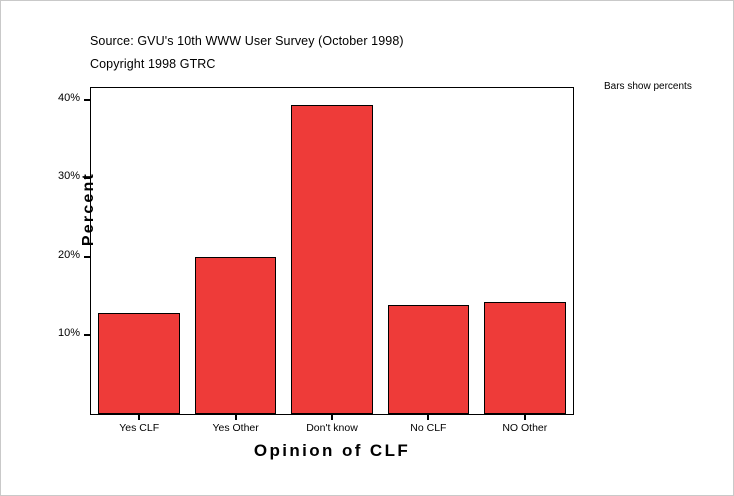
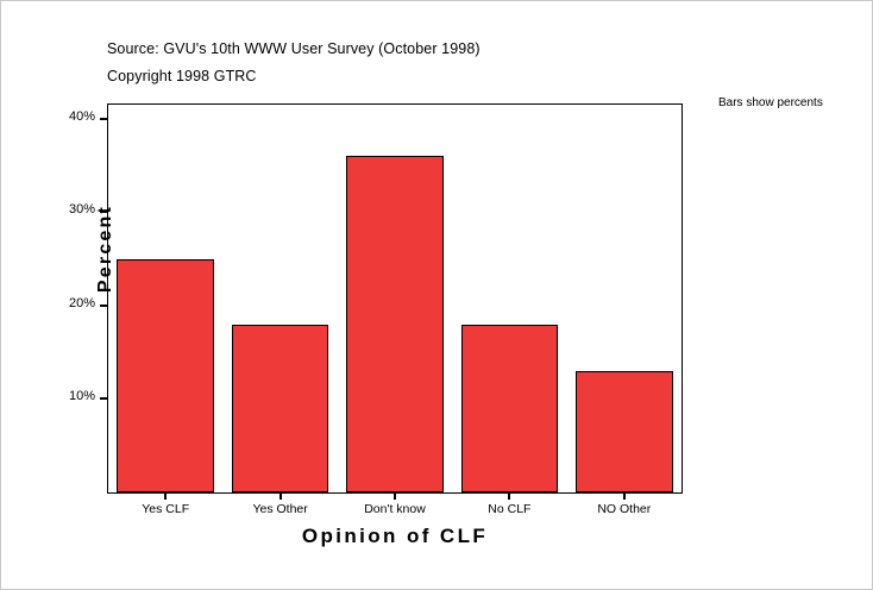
Yes CLF: 13% -> 25%
Yes Other: 20% -> 18%
Don't know: 39% -> 36%
No CLF: 14% -> 18%
NO Other: 14% -> 13%
